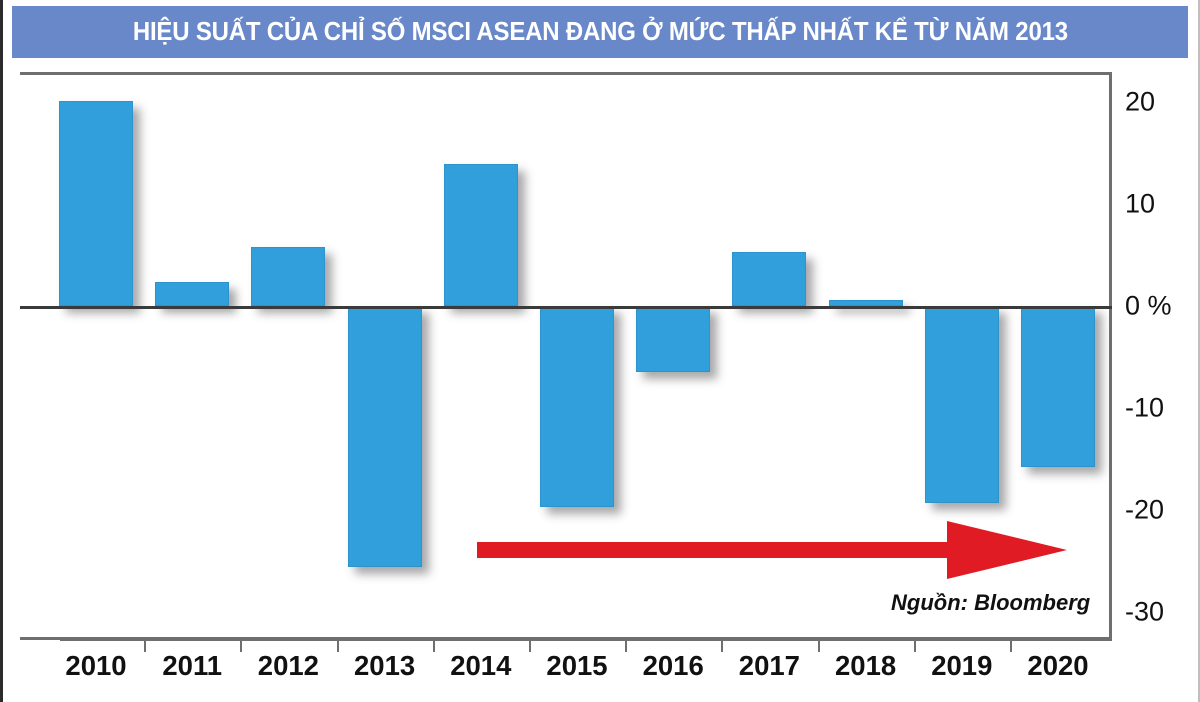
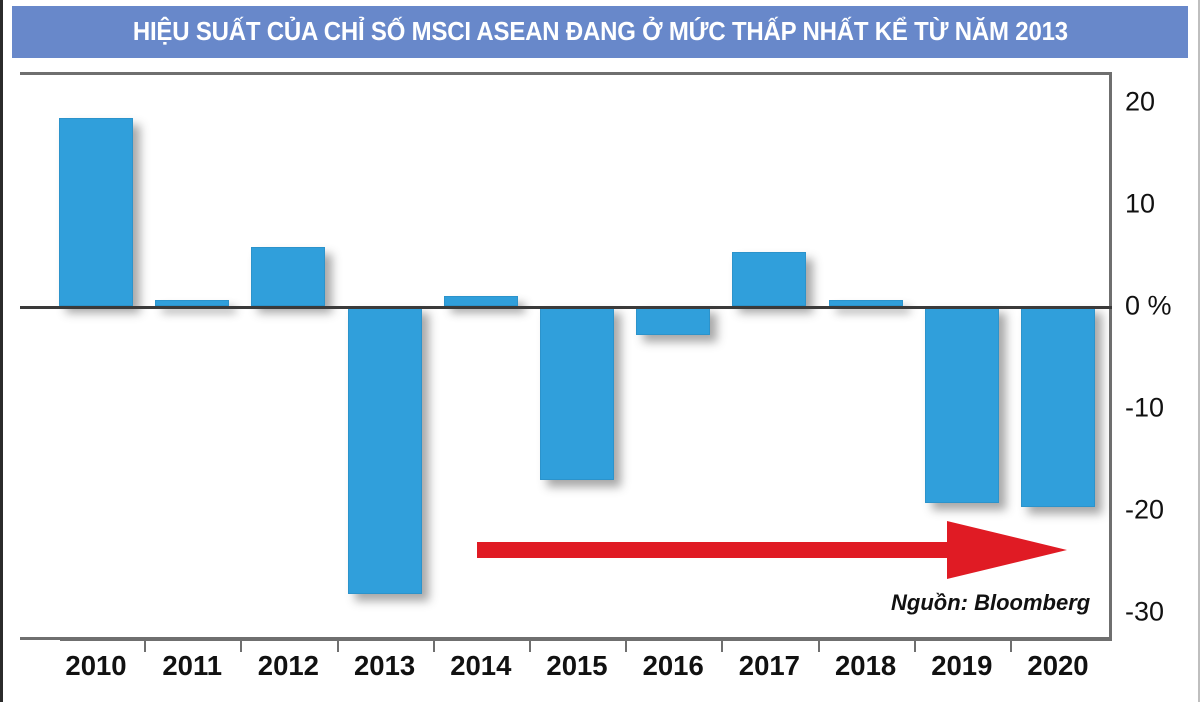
2010: 20.1 -> 18.4
2011: 2.4 -> 0.6
2013: -25.6 -> -28.2
2014: 13.9 -> 1.0
2015: -19.7 -> -17.1
2016: -6.5 -> -2.8
2020: -15.8 -> -19.7
